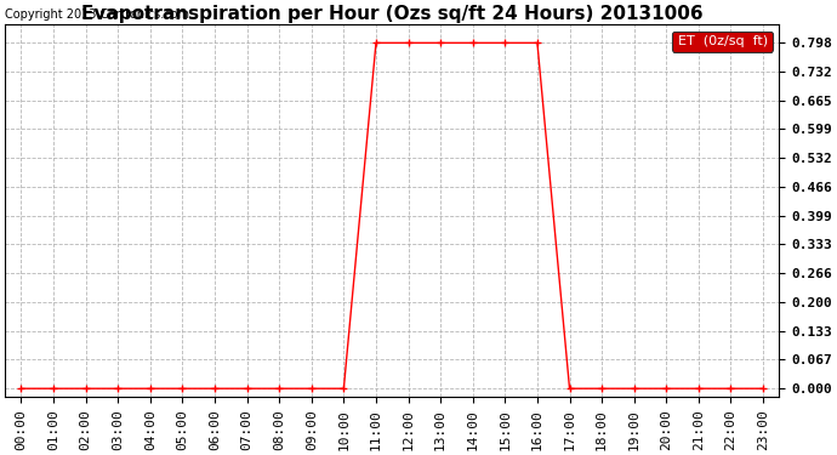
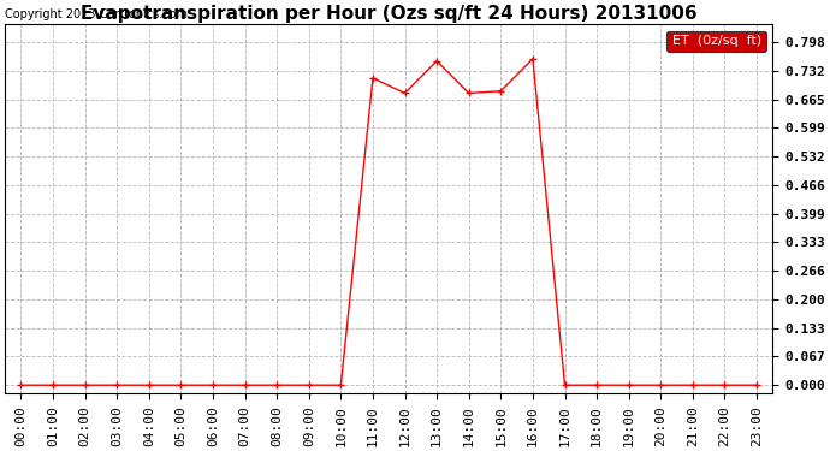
11:00: 0.798 -> 0.715
12:00: 0.798 -> 0.680
13:00: 0.798 -> 0.755
14:00: 0.798 -> 0.680
15:00: 0.798 -> 0.685
16:00: 0.798 -> 0.760
